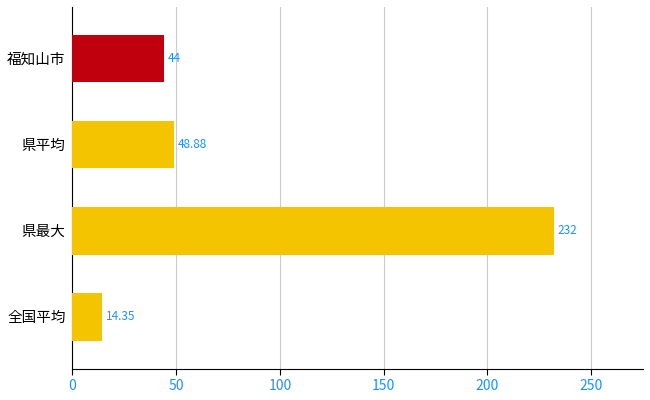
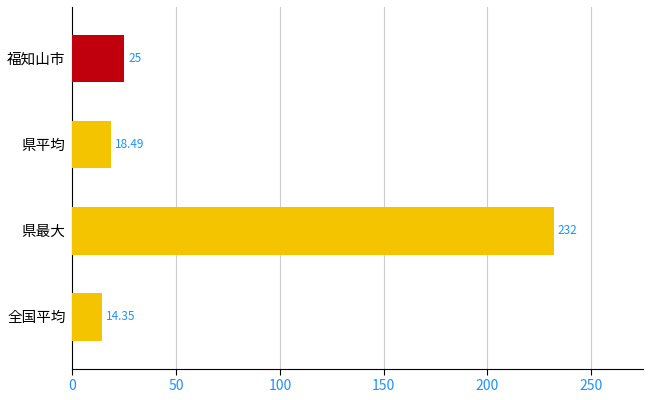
福知山市: 44 -> 25
県平均: 48.88 -> 18.49
